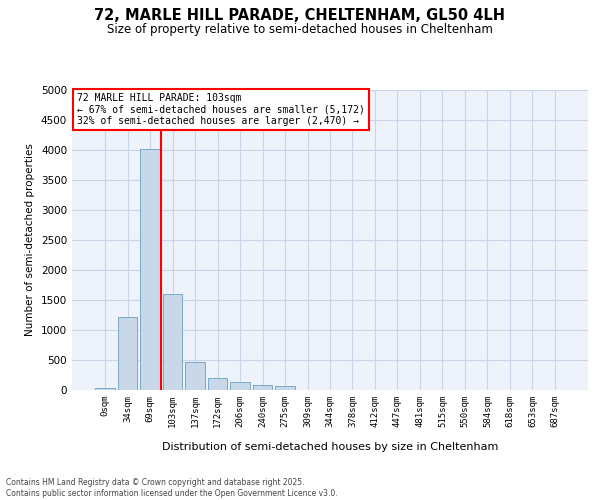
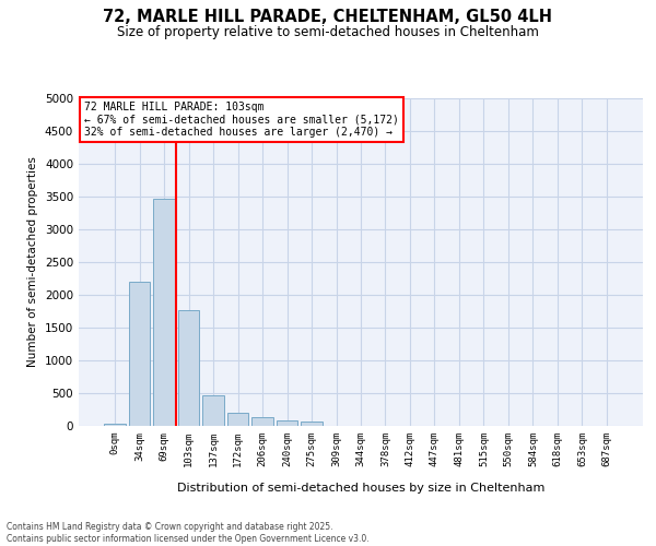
34sqm: 1220 -> 2200
69sqm: 4020 -> 3460
103sqm: 1600 -> 1760
